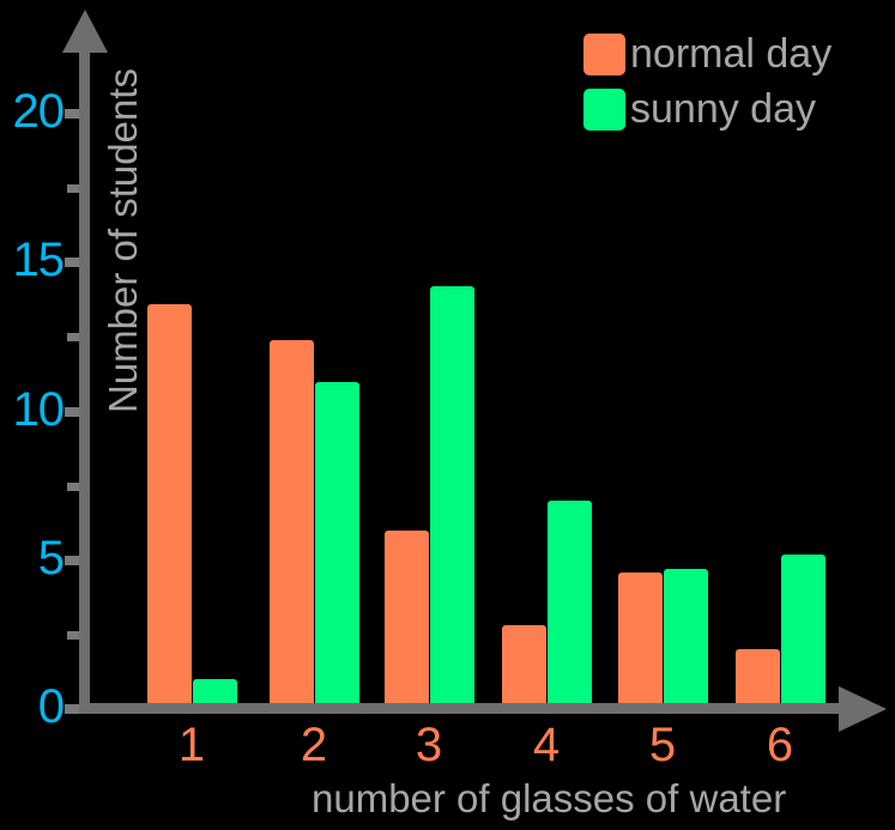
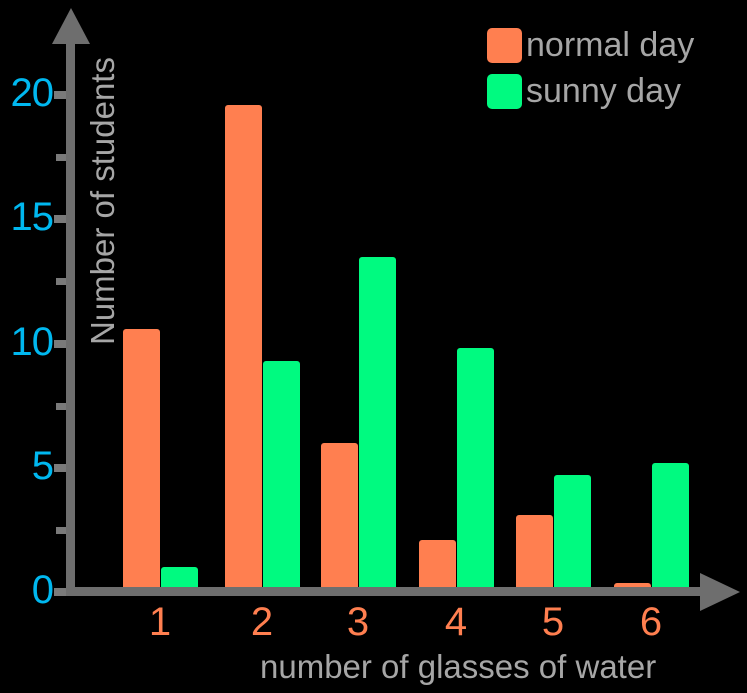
normal day/1: 13.6 -> 10.6
normal day/2: 12.4 -> 19.6
sunny day/2: 11.0 -> 9.3
sunny day/3: 14.2 -> 13.5
normal day/4: 2.8 -> 2.1
sunny day/4: 7.0 -> 9.8
normal day/5: 4.6 -> 3.1
normal day/6: 2.0 -> 0.3
